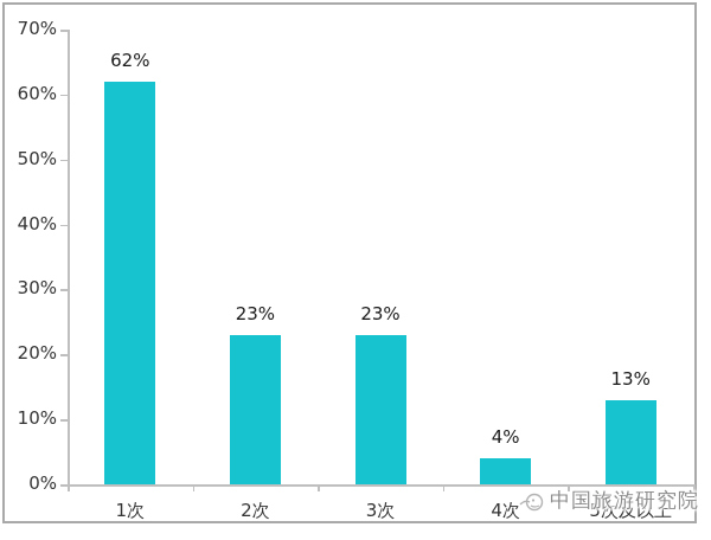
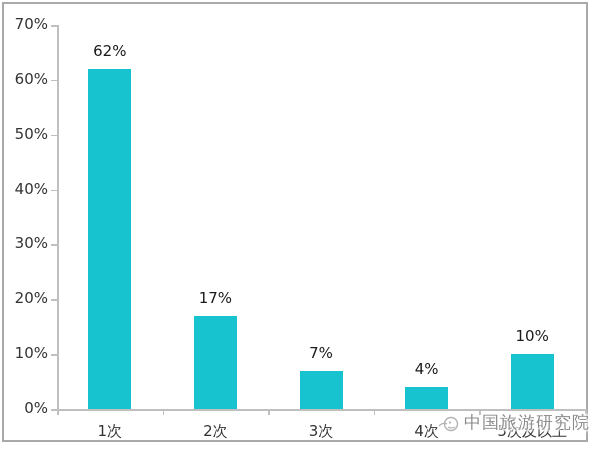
2次: 23% -> 17%
3次: 23% -> 7%
5次及以上: 13% -> 10%
